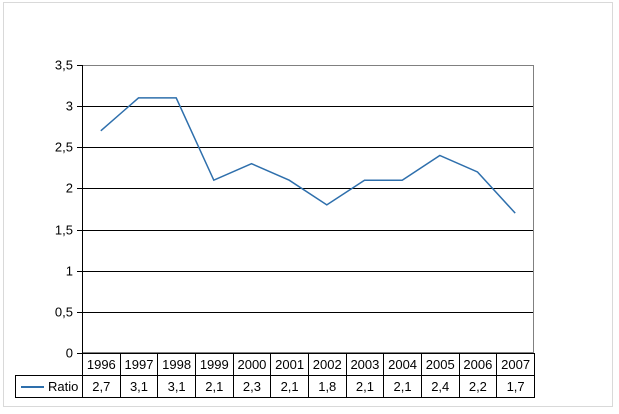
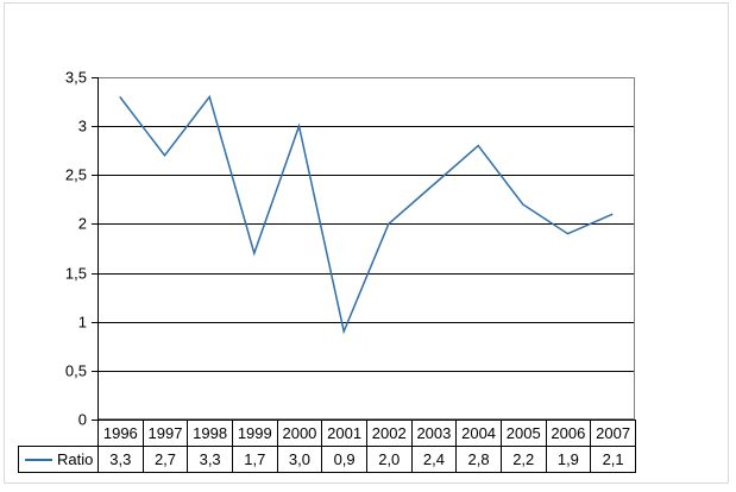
1996: 2,7 -> 3,3
1997: 3,1 -> 2,7
1998: 3,1 -> 3,3
1999: 2,1 -> 1,7
2000: 2,3 -> 3,0
2001: 2,1 -> 0,9
2002: 1,8 -> 2,0
2003: 2,1 -> 2,4
2004: 2,1 -> 2,8
2005: 2,4 -> 2,2
2006: 2,2 -> 1,9
2007: 1,7 -> 2,1
